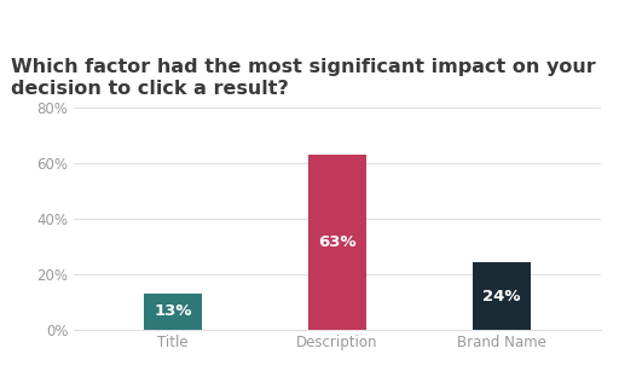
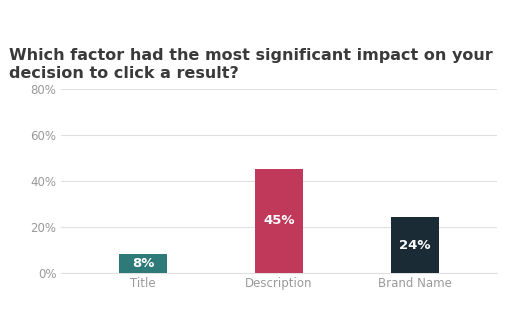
Title: 13% -> 8%
Description: 63% -> 45%
